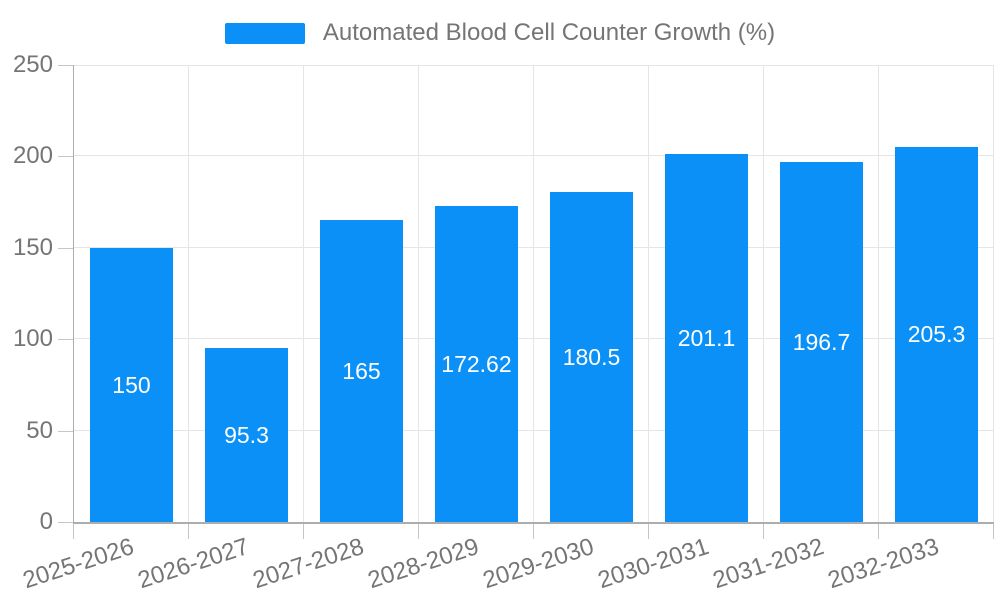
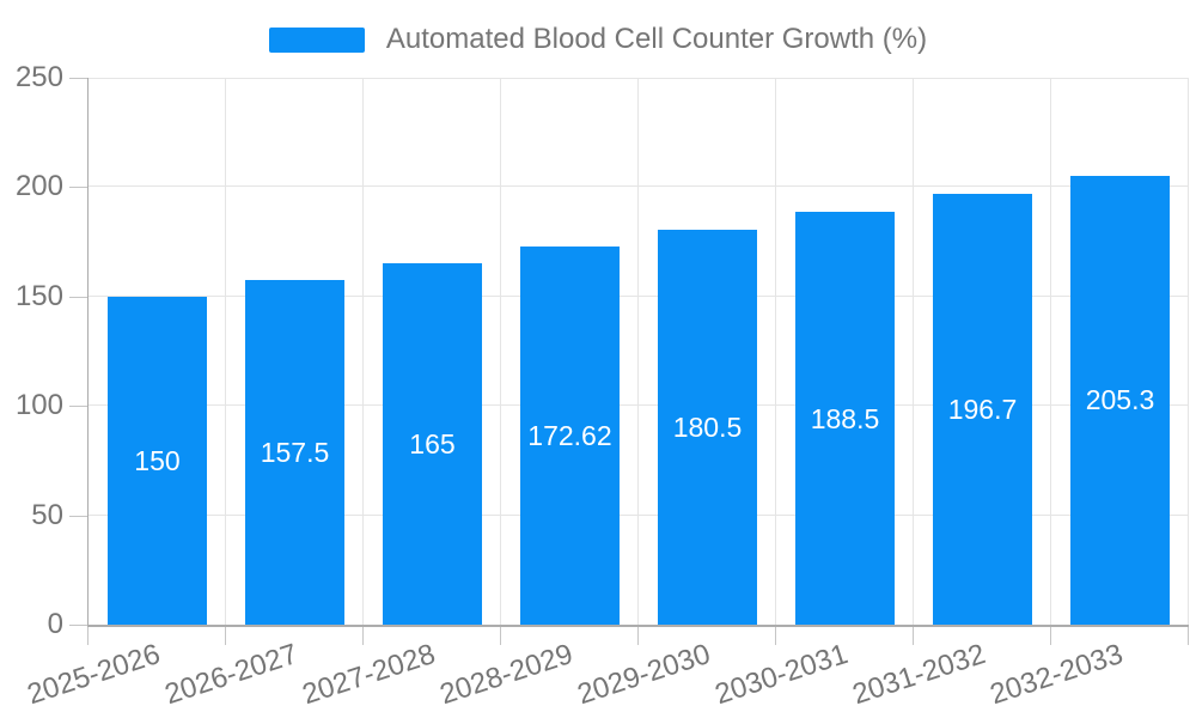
2026-2027: 95.3 -> 157.5
2030-2031: 201.1 -> 188.5
